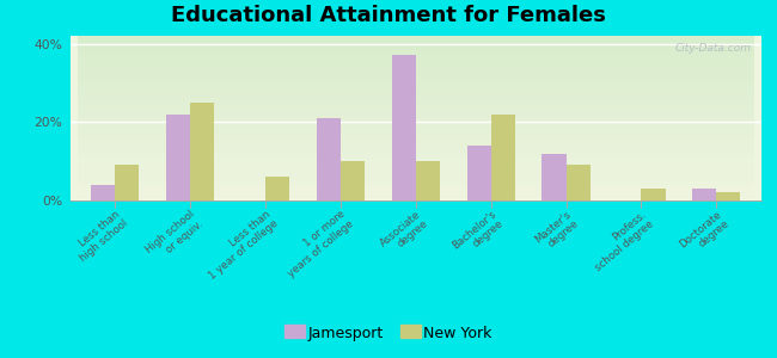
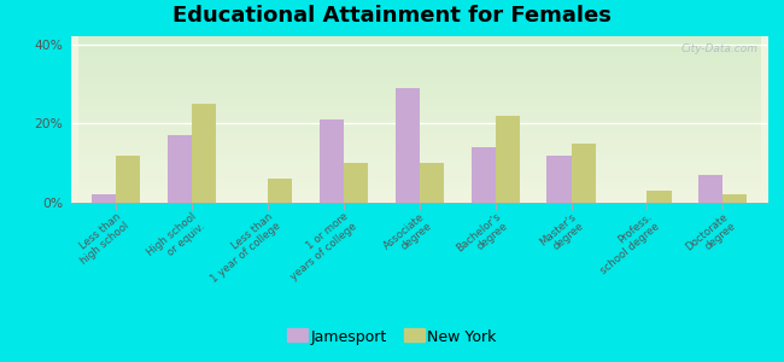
Jamesport/Less than high school: 4% -> 2%
New York/Less than high school: 9% -> 12%
Jamesport/High school or equiv.: 22% -> 17%
Jamesport/Associate degree: 37% -> 29%
New York/Master's degree: 9% -> 15%
Jamesport/Doctorate degree: 3% -> 7%
